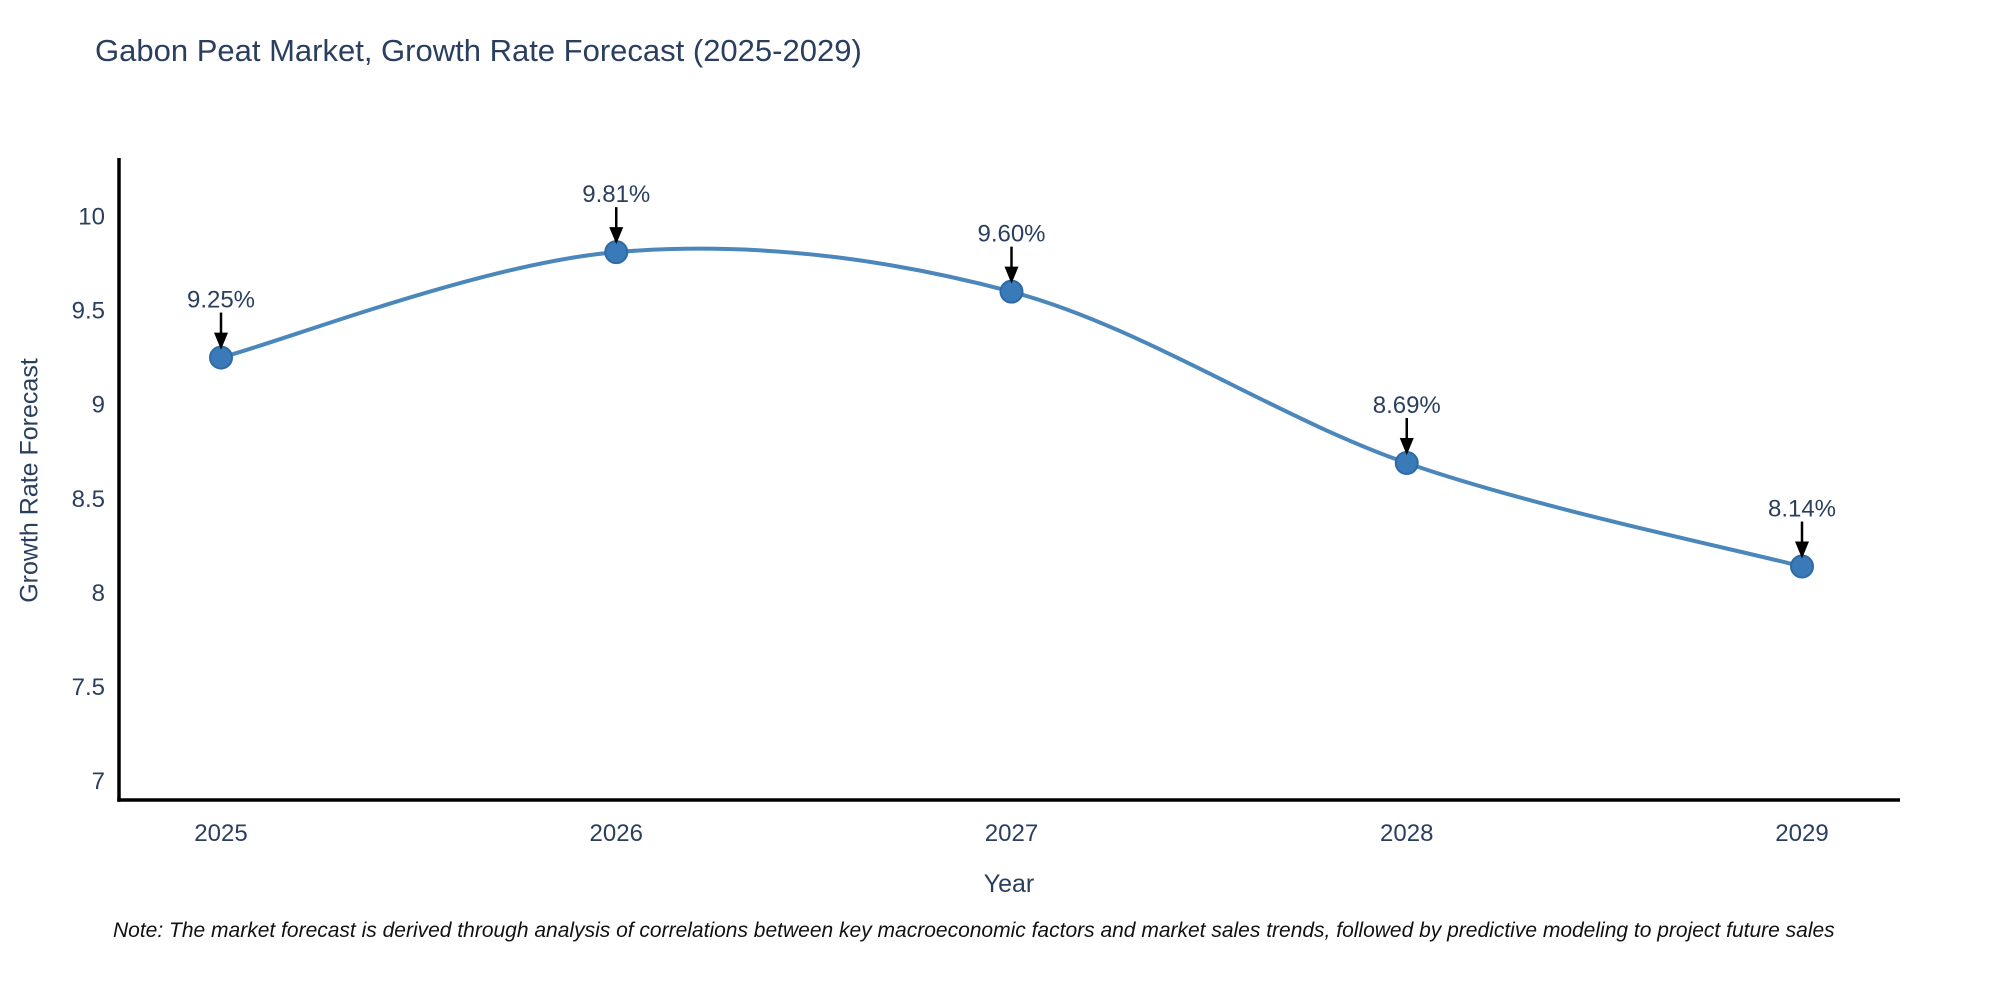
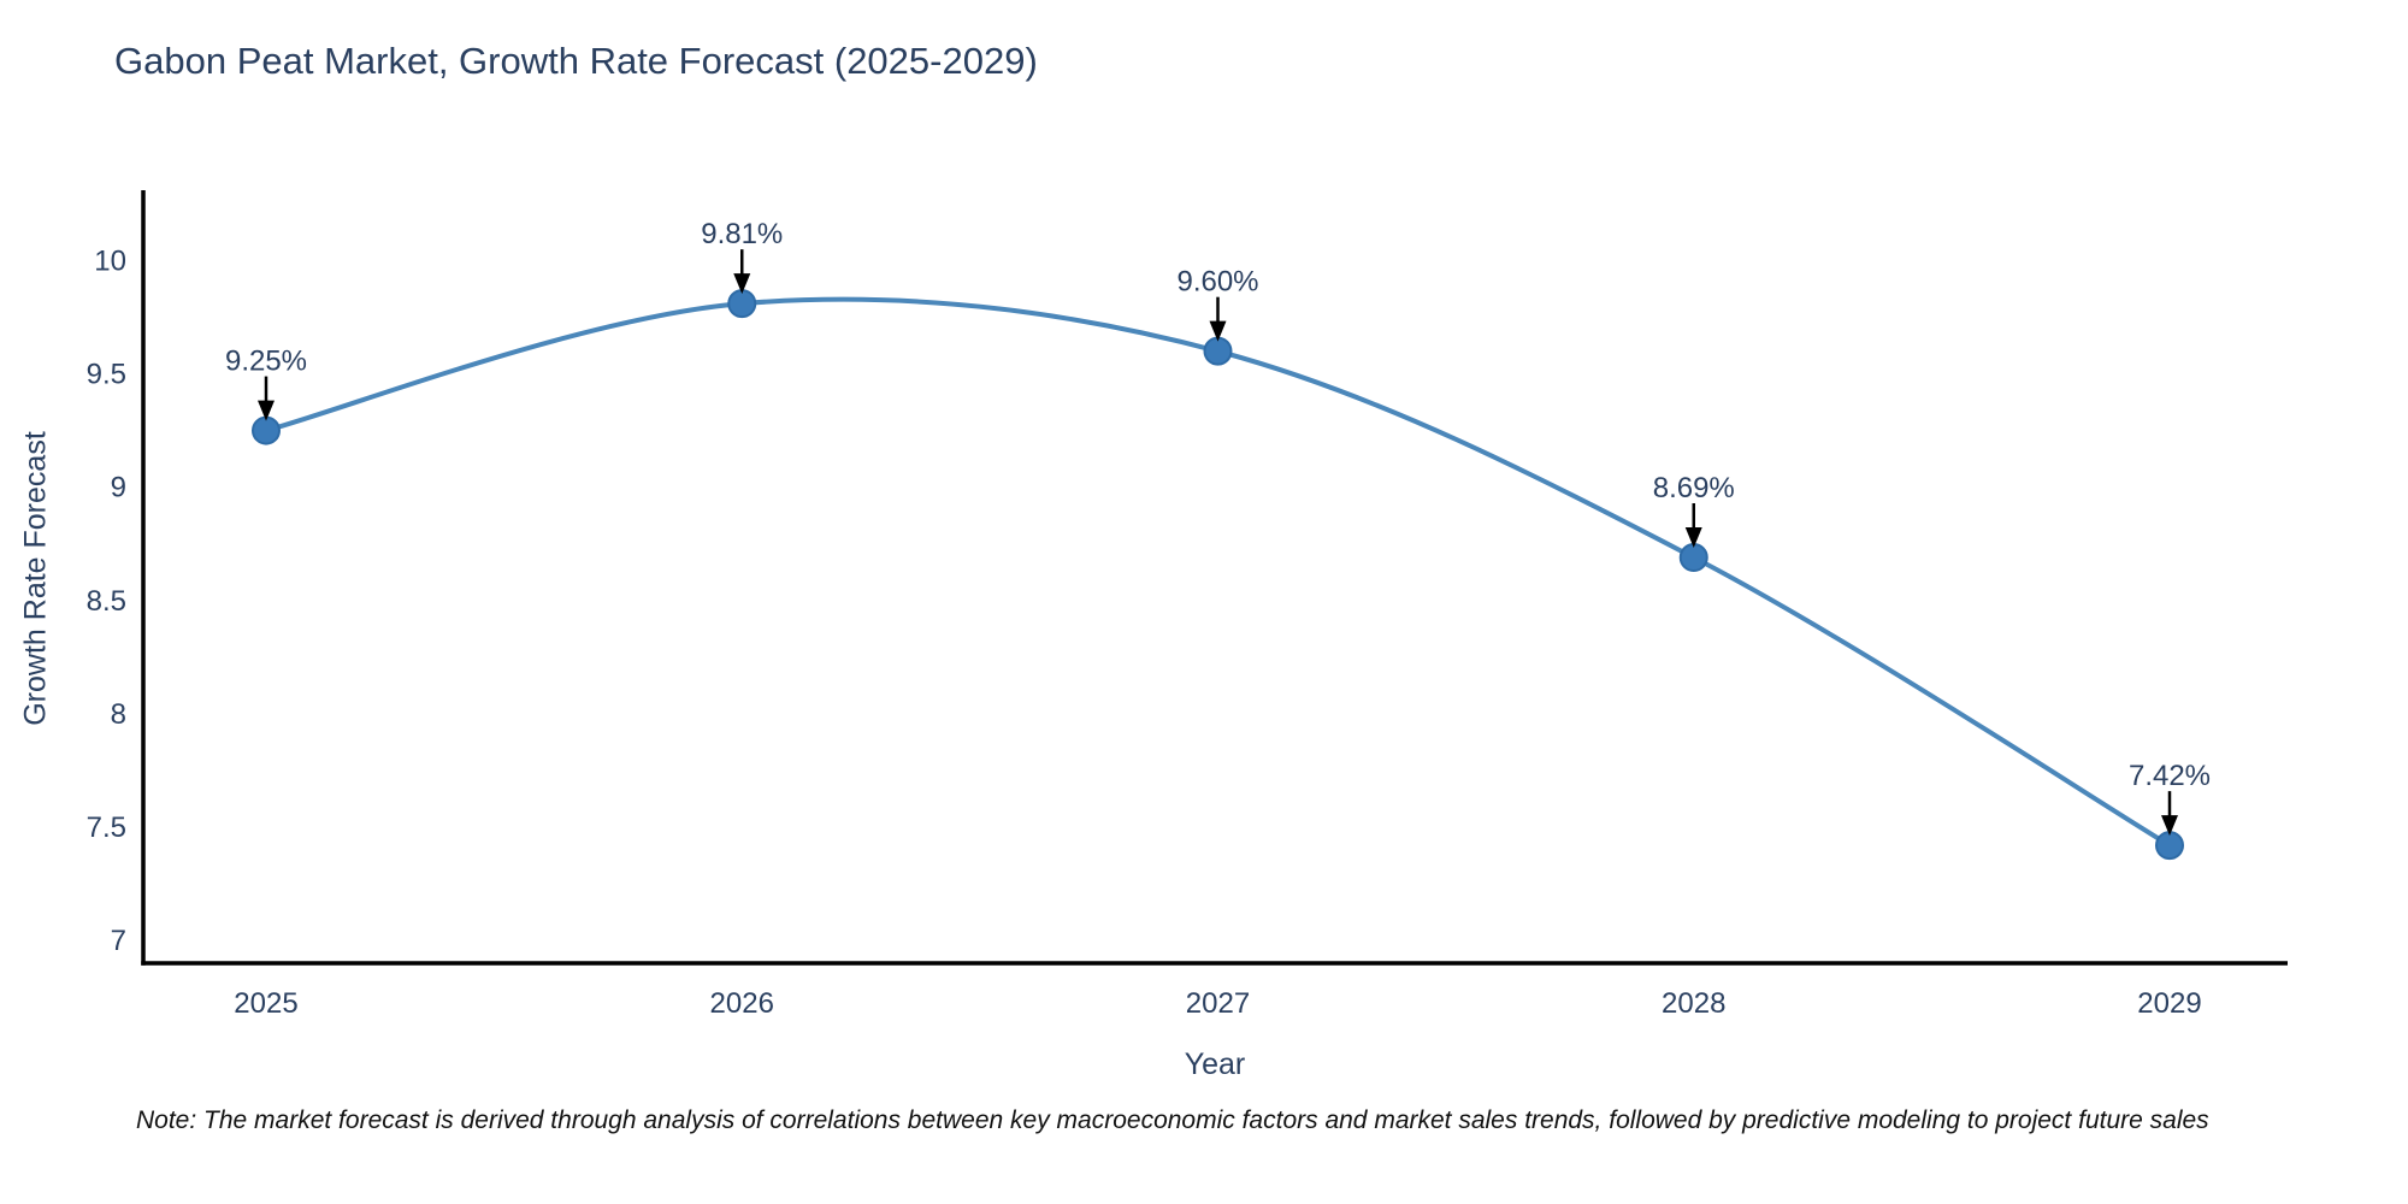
2029: 8.14% -> 7.42%
